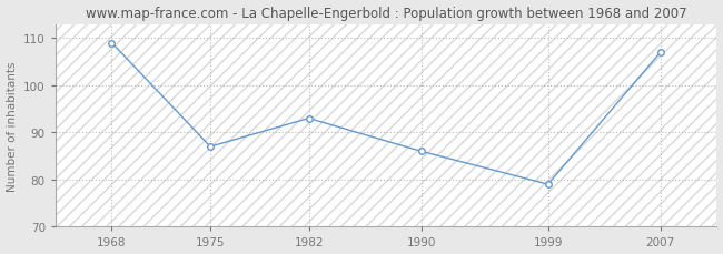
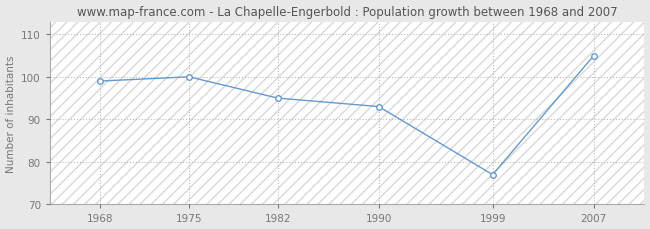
1968: 109 -> 99
1975: 87 -> 100
1982: 93 -> 95
1990: 86 -> 93
1999: 79 -> 77
2007: 107 -> 105
